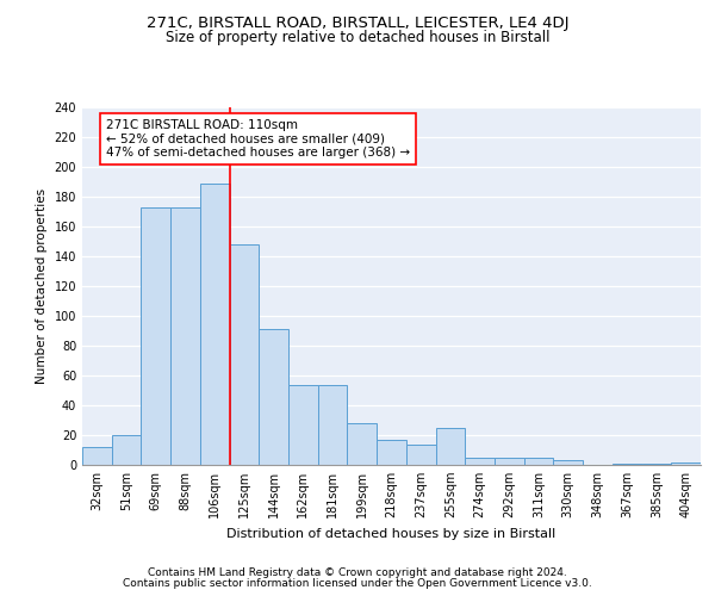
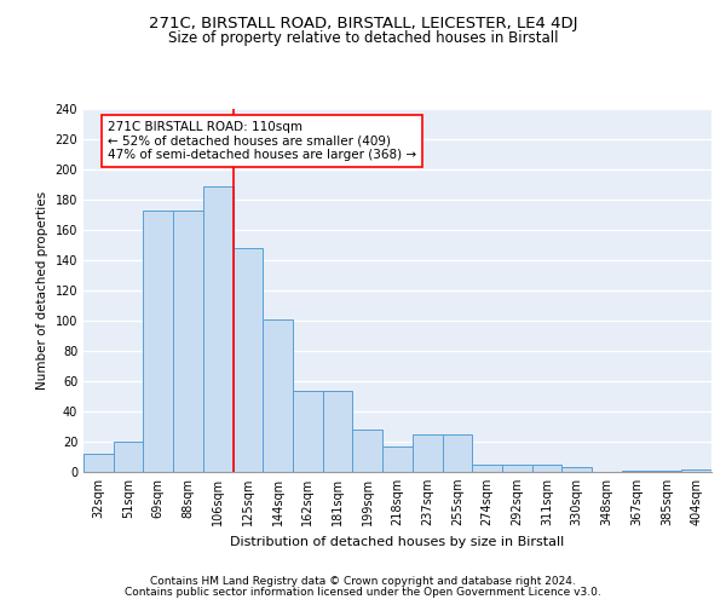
144sqm: 91 -> 101
237sqm: 14 -> 25
